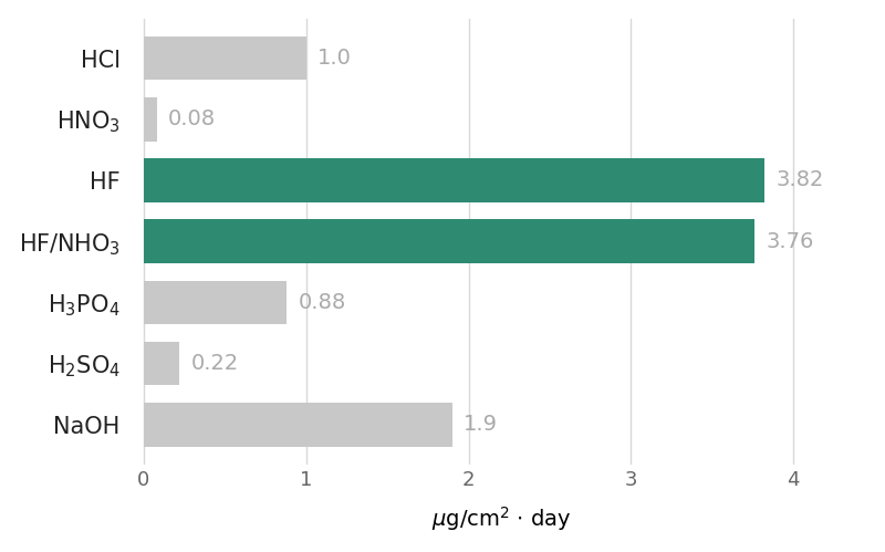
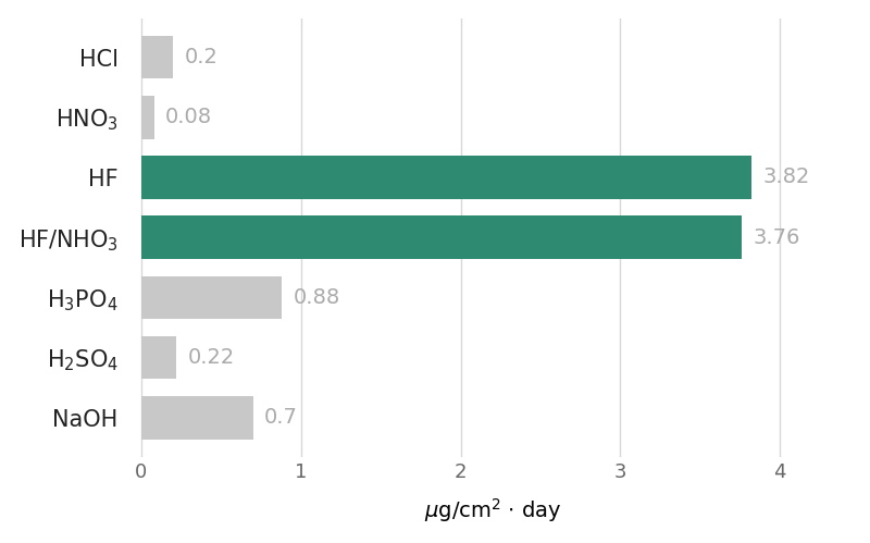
HCl: 1.0 -> 0.2
NaOH: 1.9 -> 0.7
